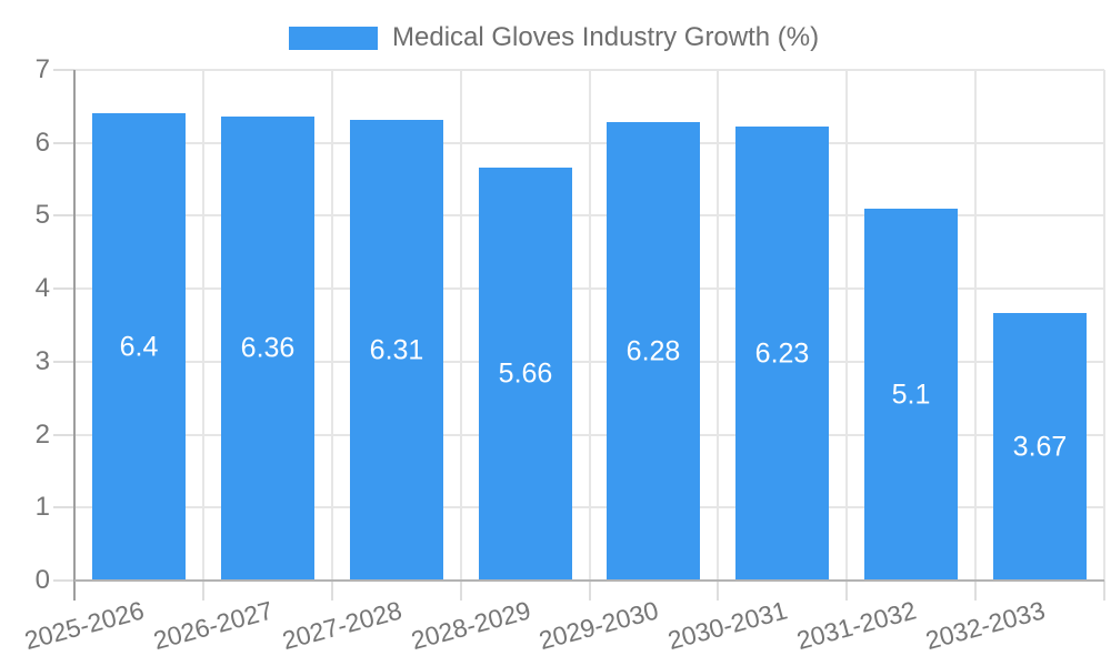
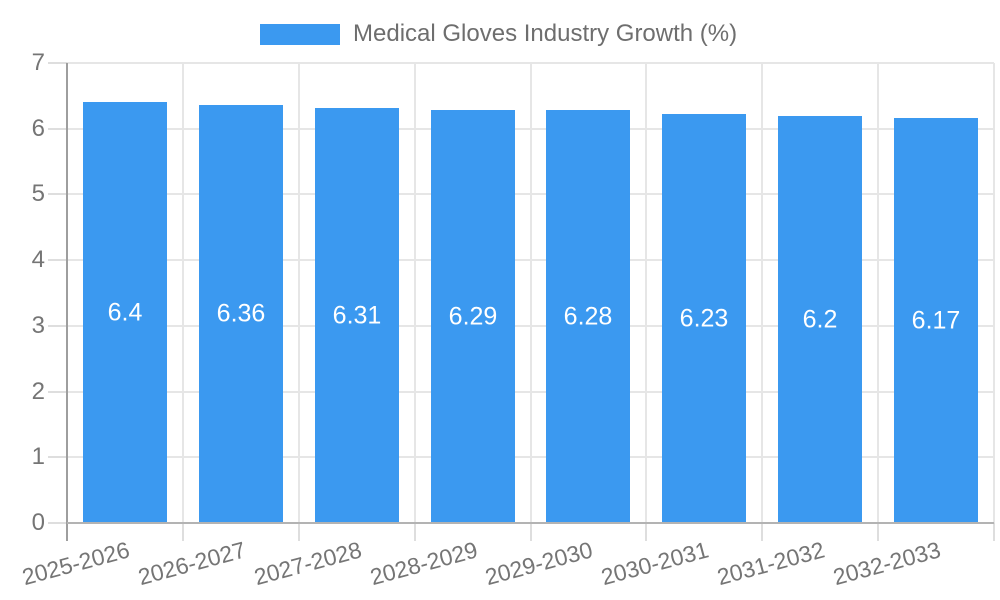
2028-2029: 5.66 -> 6.29
2031-2032: 5.1 -> 6.2
2032-2033: 3.67 -> 6.17
